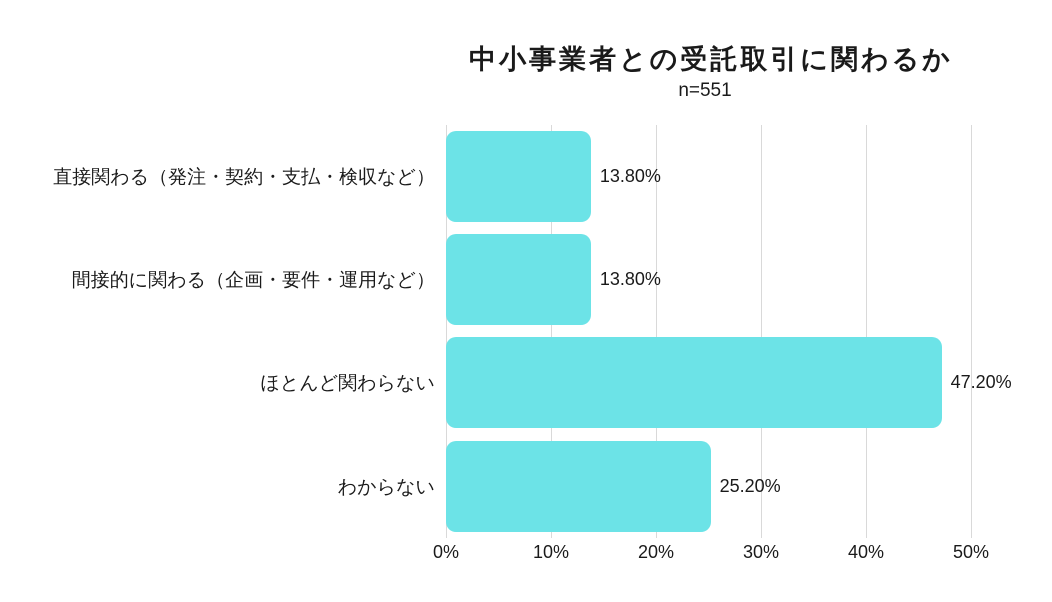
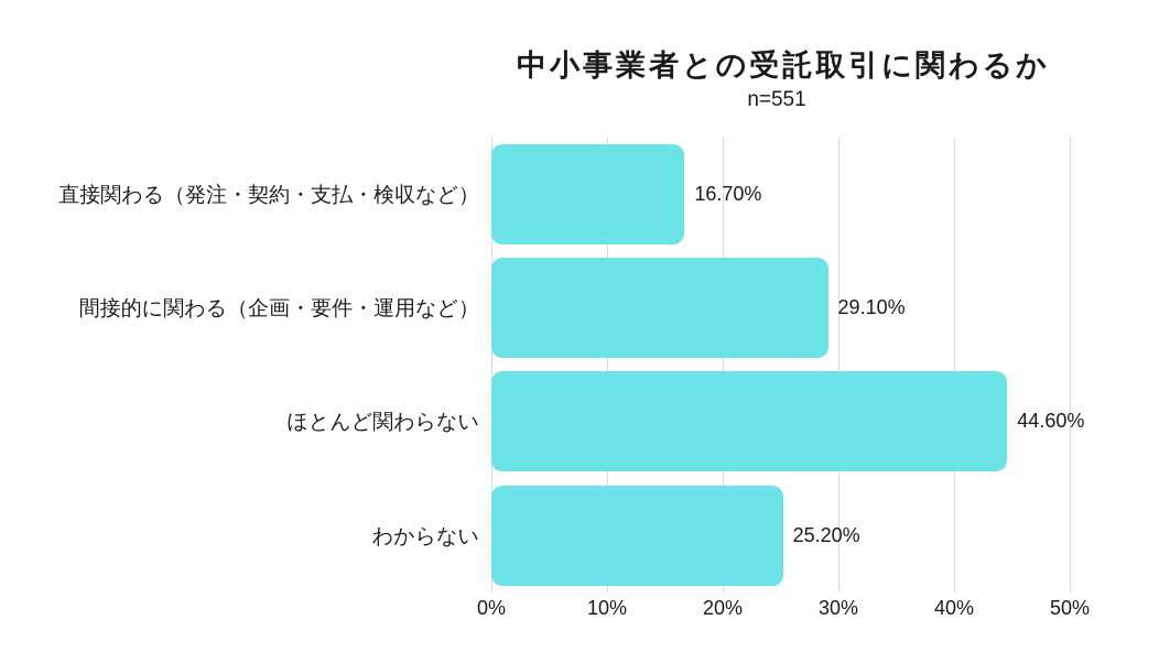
直接関わる（発注・契約・支払・検収など）: 13.80% -> 16.70%
間接的に関わる（企画・要件・運用など）: 13.80% -> 29.10%
ほとんど関わらない: 47.20% -> 44.60%
